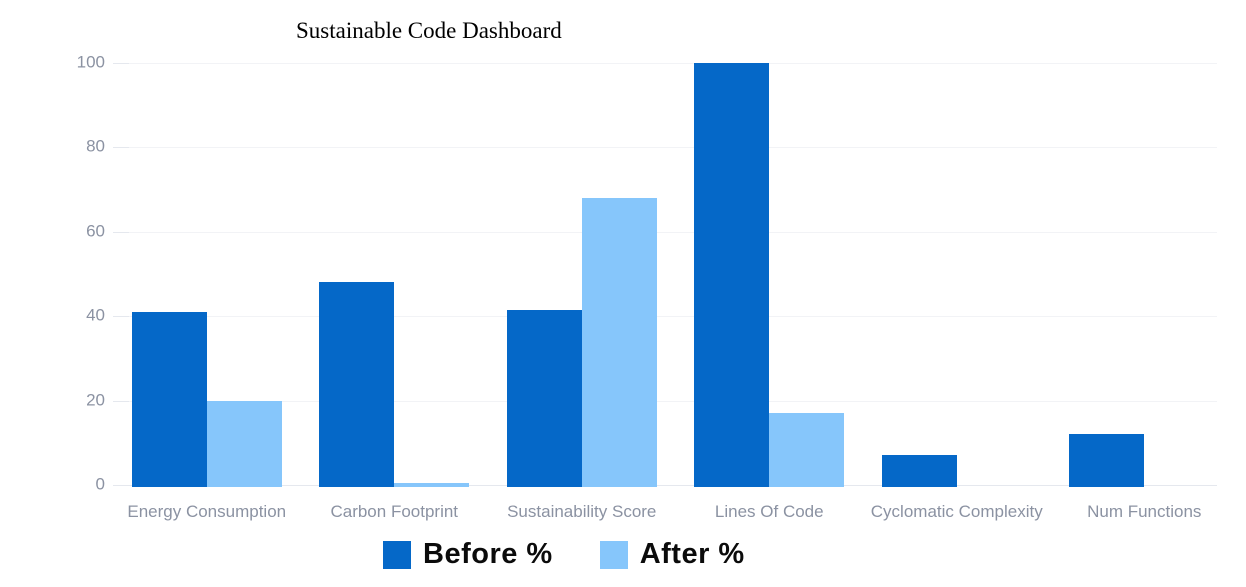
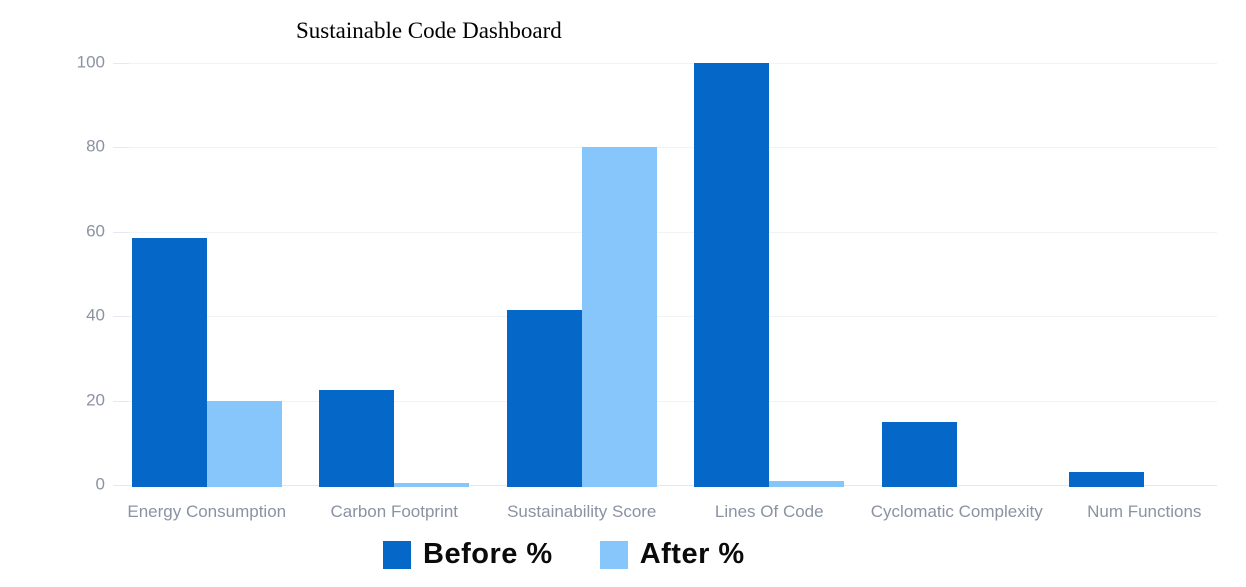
Before %/Energy Consumption: 41 -> 58
Before %/Carbon Footprint: 48 -> 22
After %/Sustainability Score: 68 -> 80
After %/Lines Of Code: 17 -> 1
Before %/Cyclomatic Complexity: 7 -> 15
Before %/Num Functions: 12 -> 3
